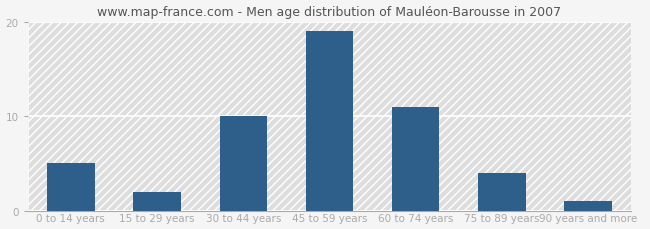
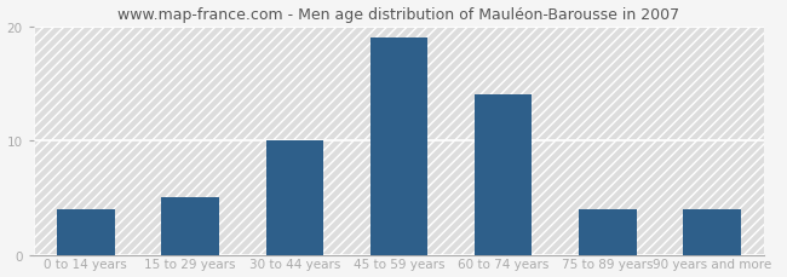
0 to 14 years: 5 -> 4
15 to 29 years: 2 -> 5
60 to 74 years: 11 -> 14
90 years and more: 1 -> 4
